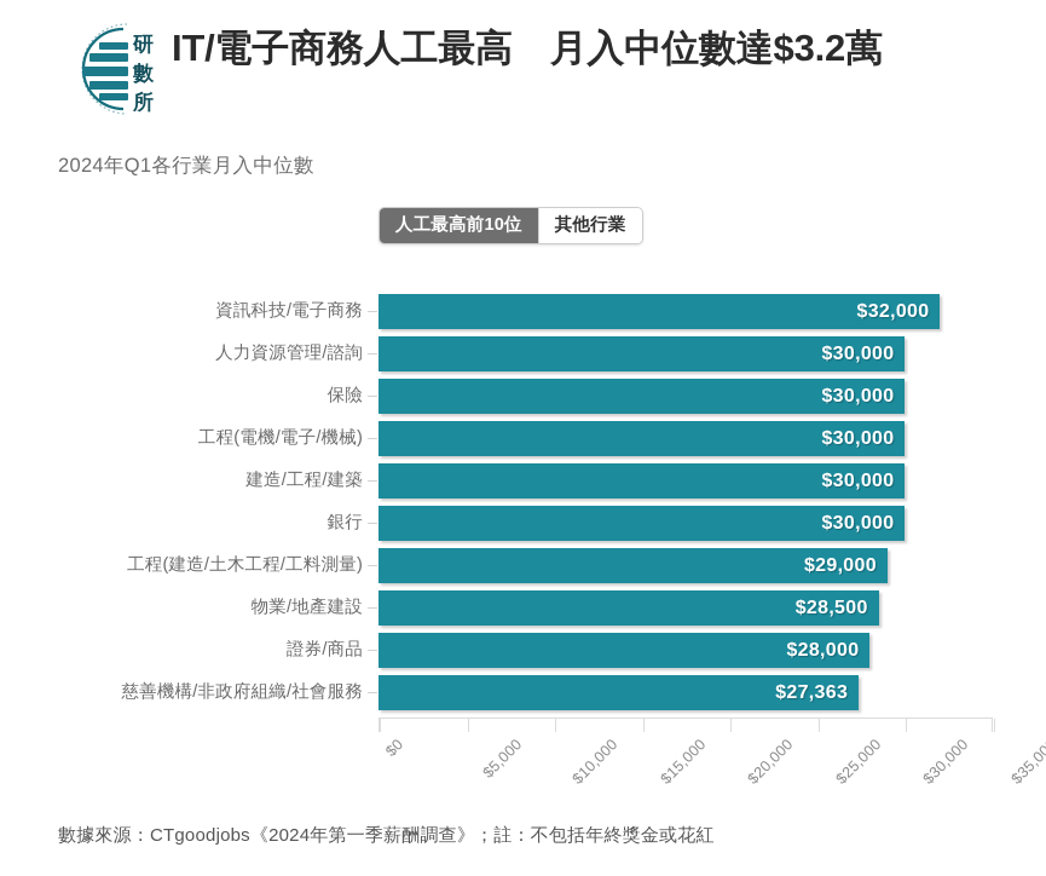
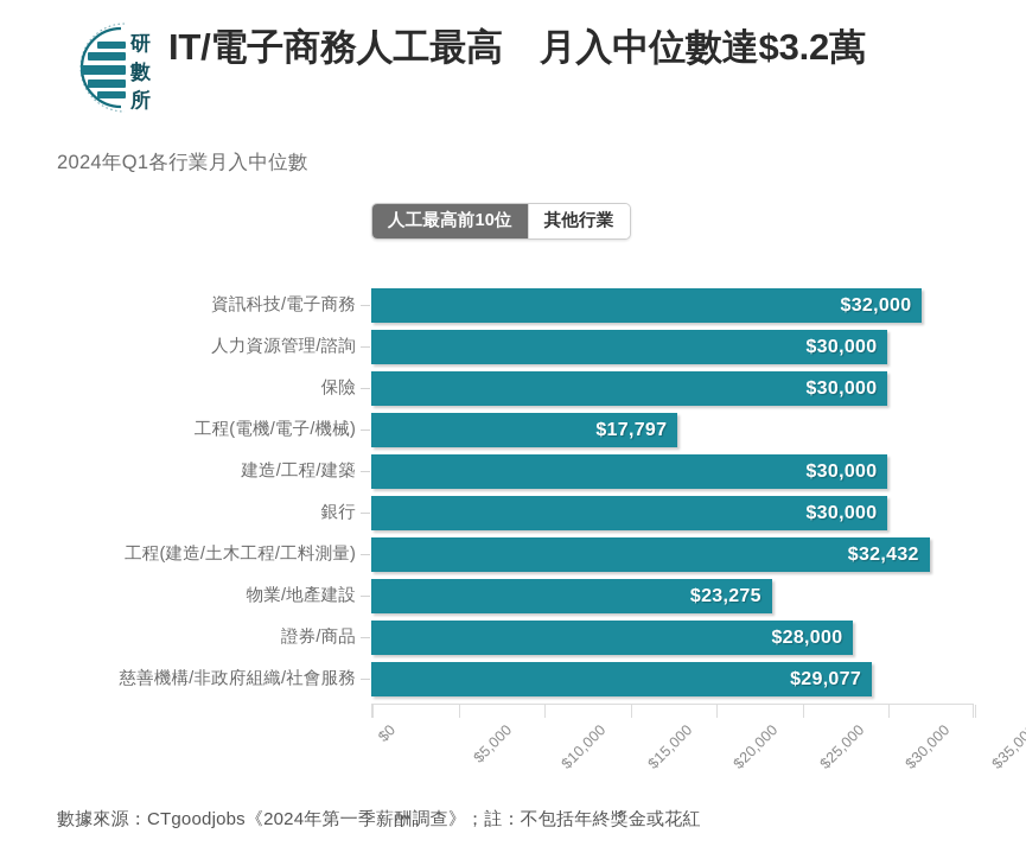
工程(電機/電子/機械): $30,000 -> $17,797
工程(建造/土木工程/工料測量): $29,000 -> $32,432
物業/地產建設: $28,500 -> $23,275
慈善機構/非政府組織/社會服務: $27,363 -> $29,077
